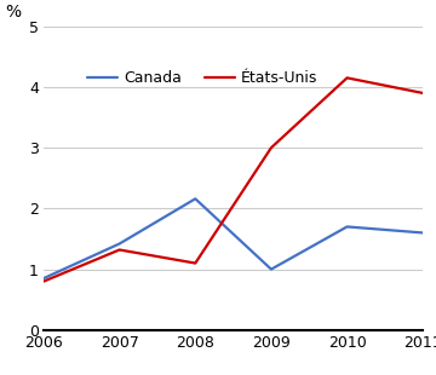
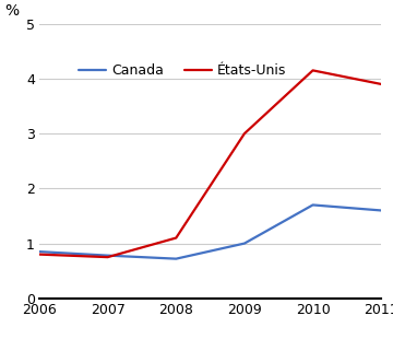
Canada/2007: 1.42 -> 0.78
États-Unis/2007: 1.32 -> 0.75
Canada/2008: 2.16 -> 0.72
